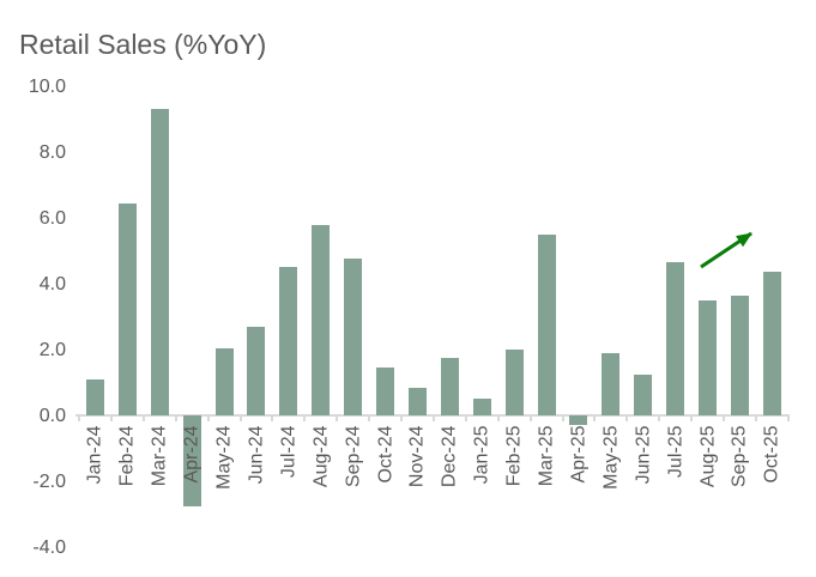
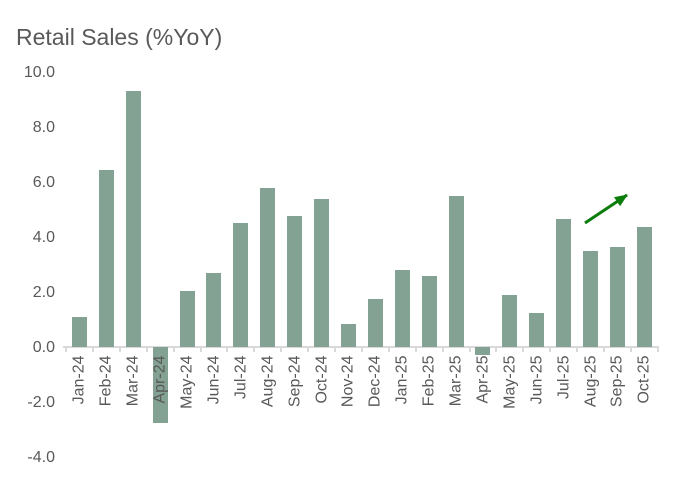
Oct-24: 1.4 -> 5.4
Jan-25: 0.5 -> 2.8
Feb-25: 2.0 -> 2.6
